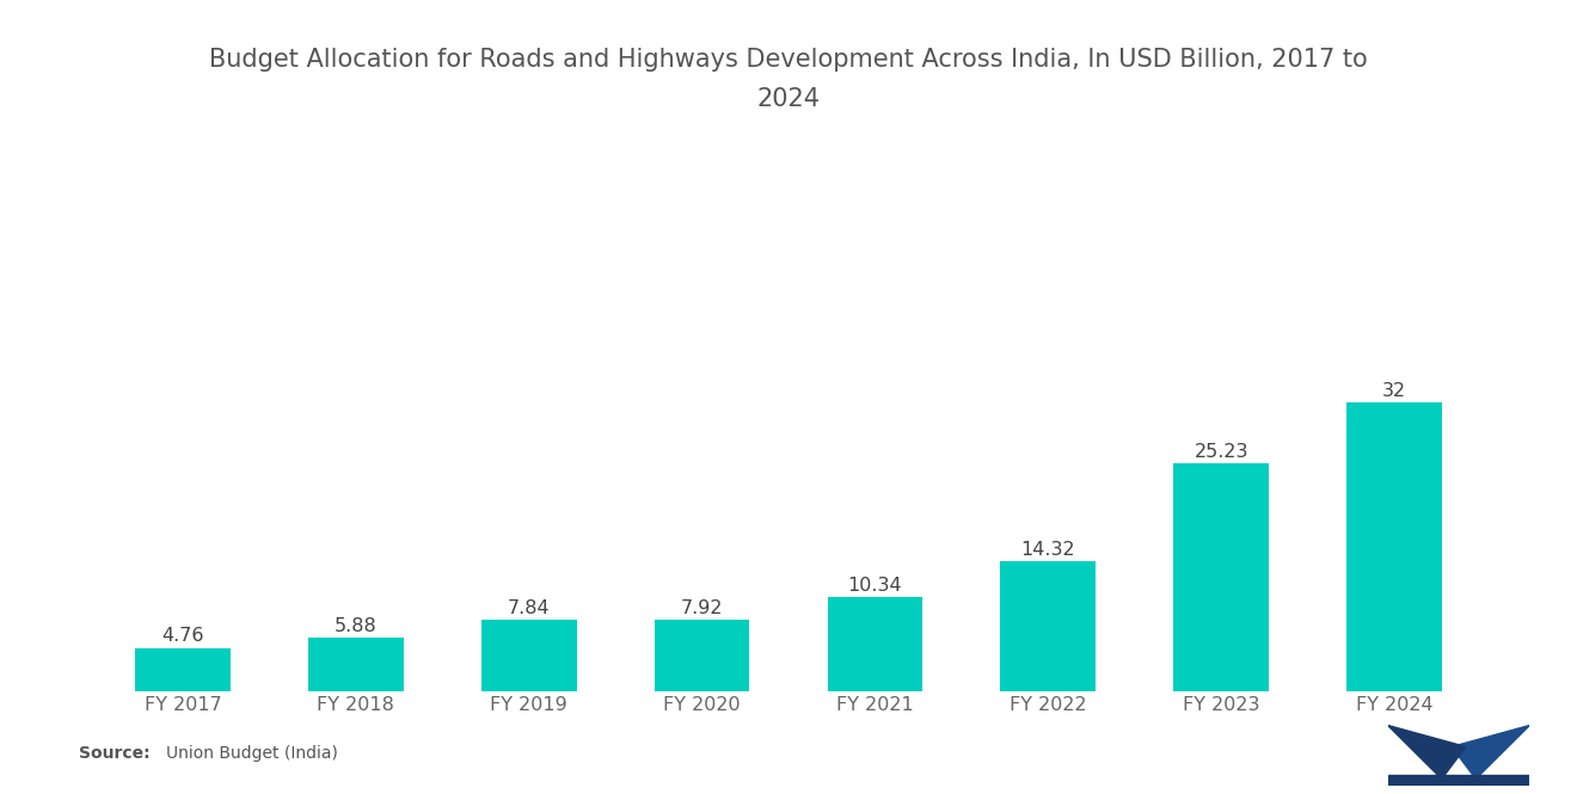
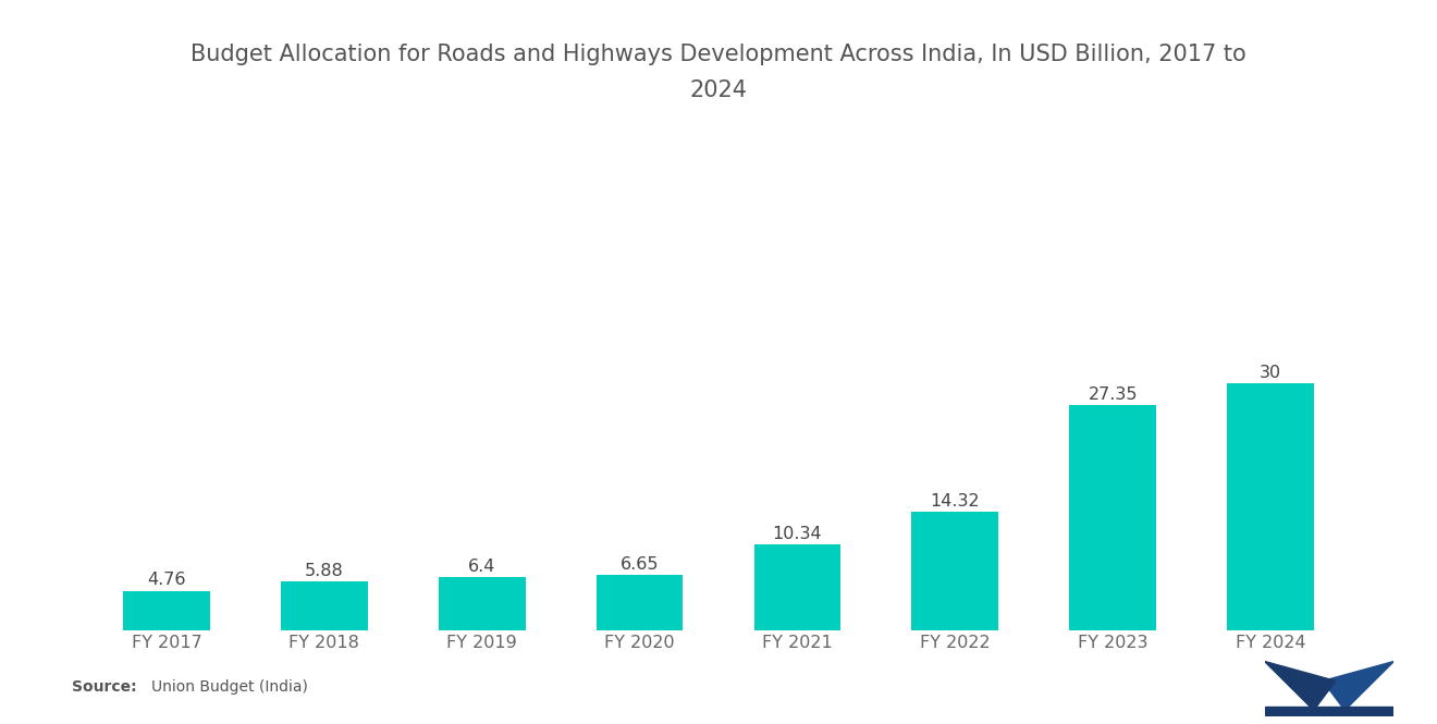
FY 2019: 7.84 -> 6.4
FY 2020: 7.92 -> 6.65
FY 2023: 25.23 -> 27.35
FY 2024: 32 -> 30
